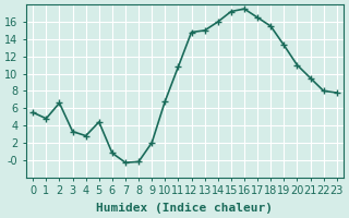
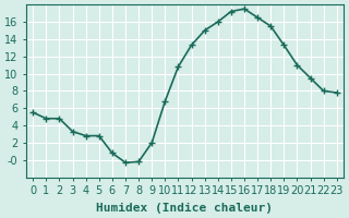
2: 6.6 -> 4.8
5: 4.4 -> 2.8
12: 14.8 -> 13.3
